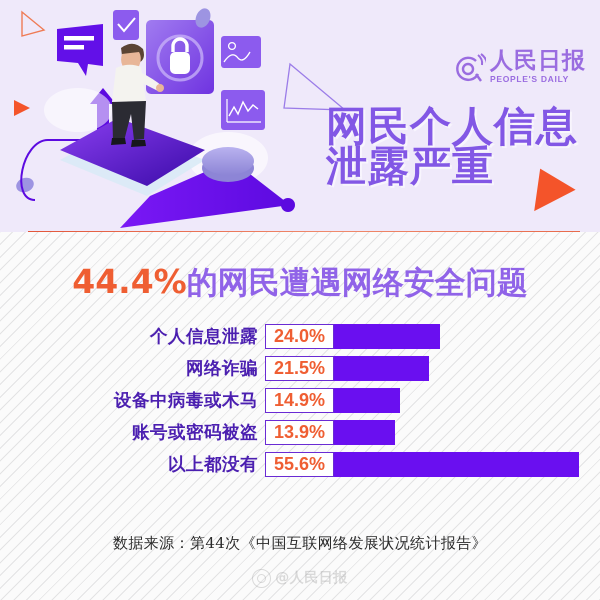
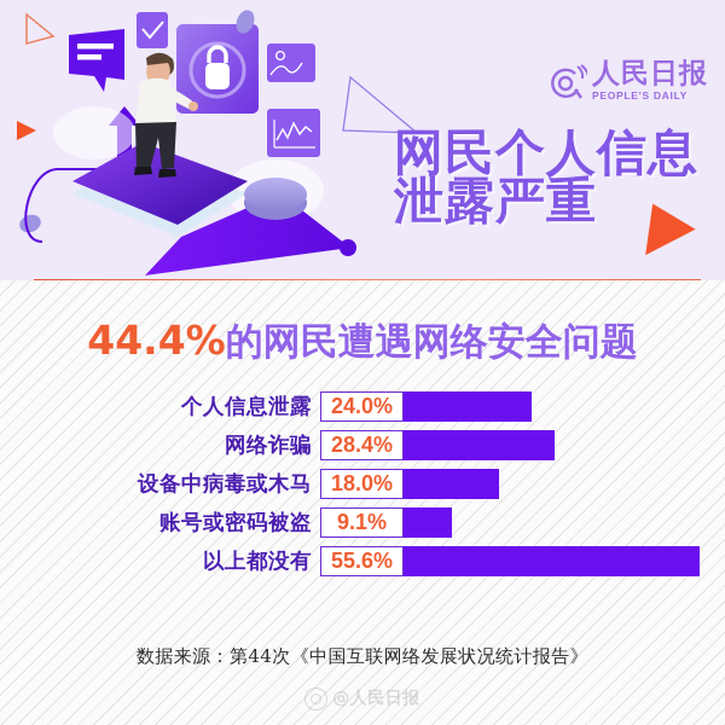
网络诈骗: 21.5% -> 28.4%
设备中病毒或木马: 14.9% -> 18.0%
账号或密码被盗: 13.9% -> 9.1%
